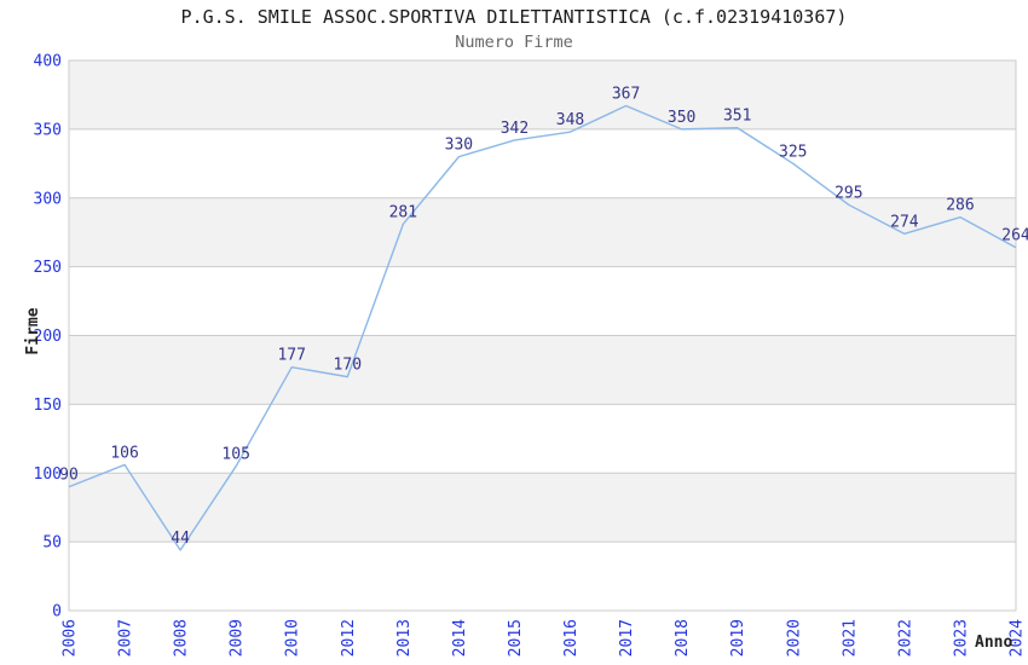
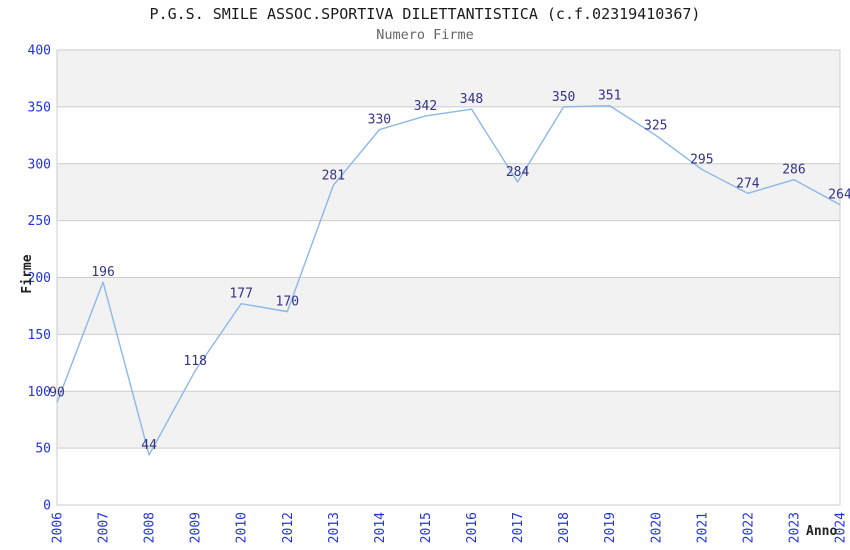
2007: 106 -> 196
2009: 105 -> 118
2017: 367 -> 284
